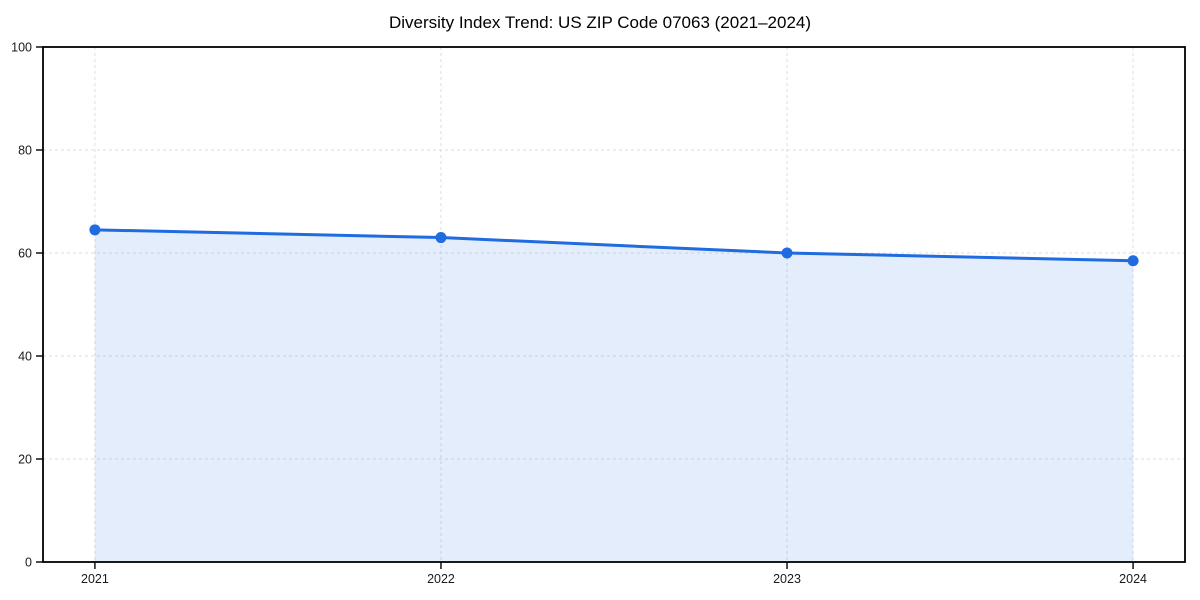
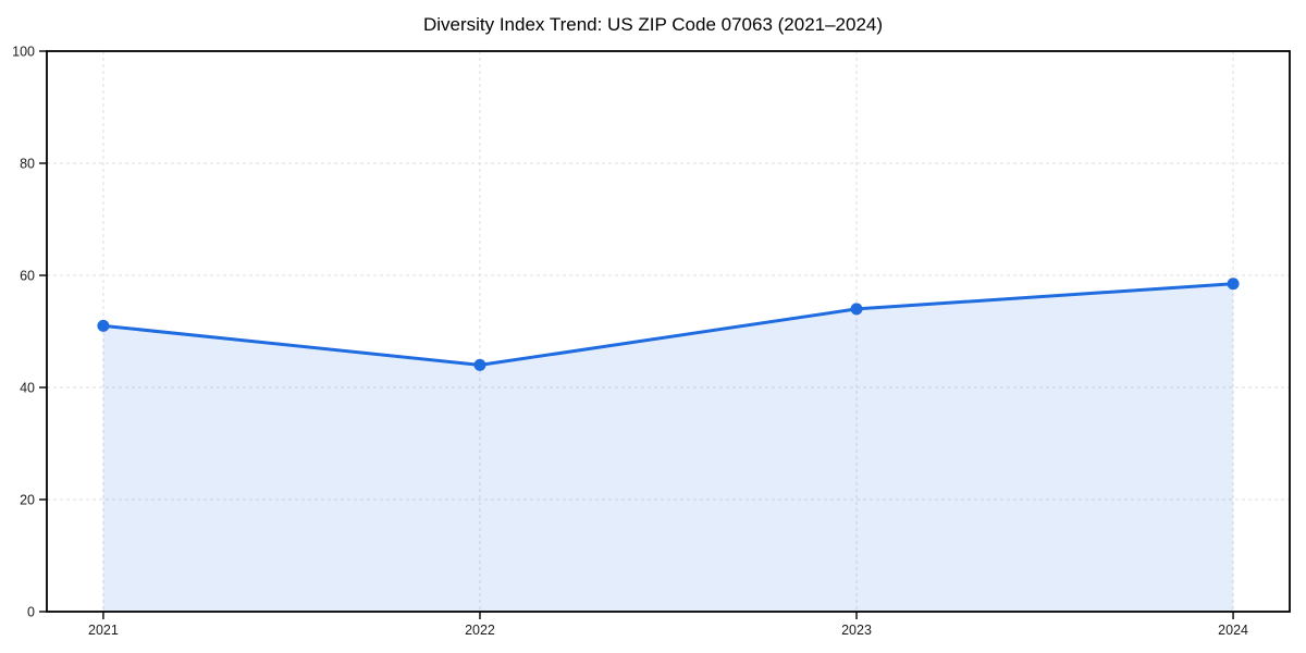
2021: 64 -> 51
2022: 63 -> 44
2023: 60 -> 54
